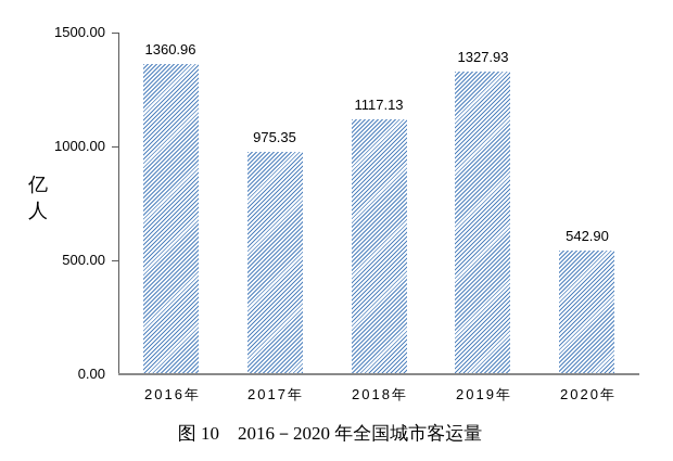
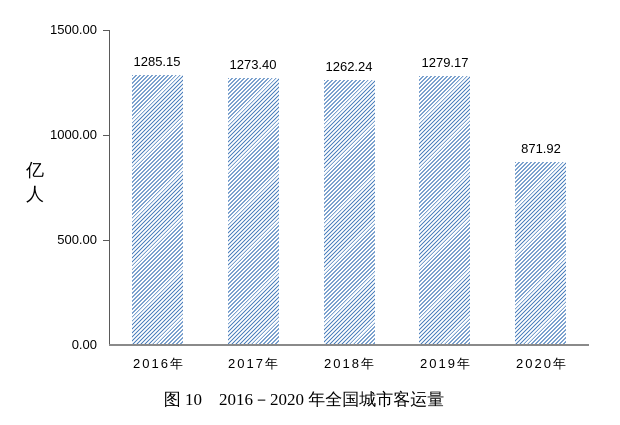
2016年: 1360.96 -> 1285.15
2017年: 975.35 -> 1273.40
2018年: 1117.13 -> 1262.24
2019年: 1327.93 -> 1279.17
2020年: 542.90 -> 871.92
